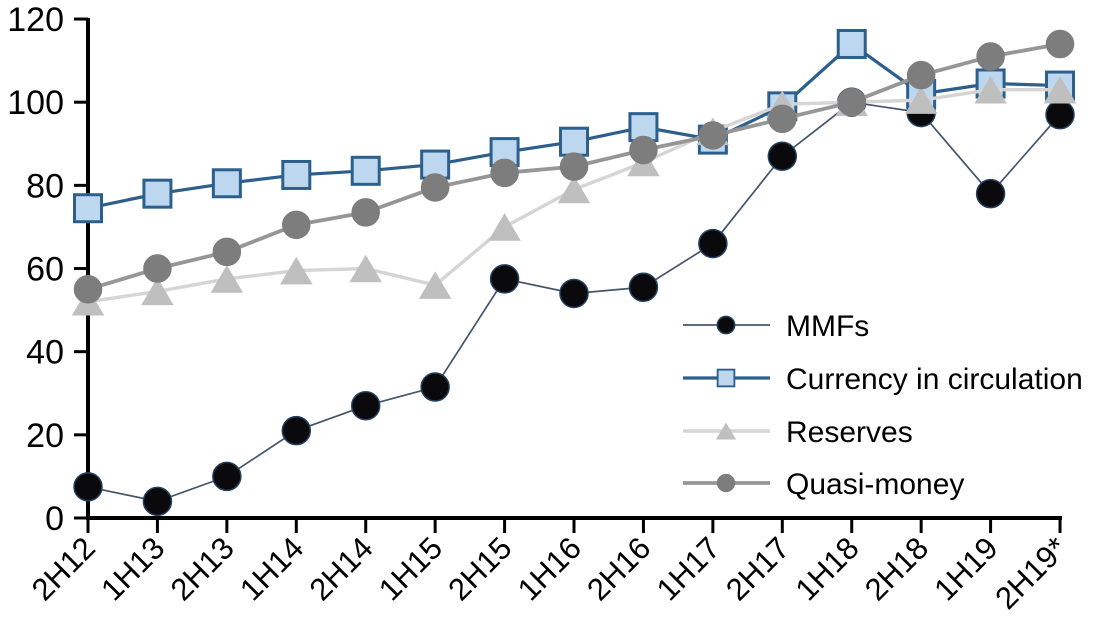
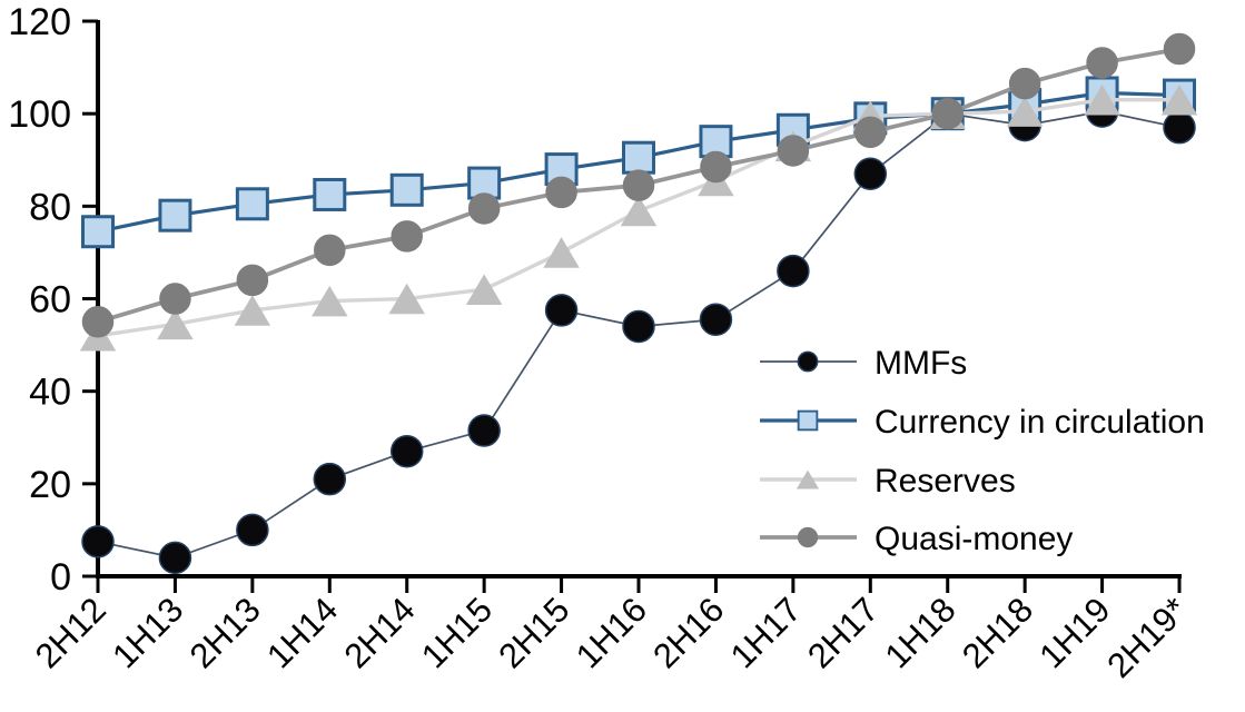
Reserves/1H15: 56 -> 62
Currency in circulation/1H17: 91 -> 96
Currency in circulation/1H18: 114 -> 100
MMFs/1H19: 78 -> 100
